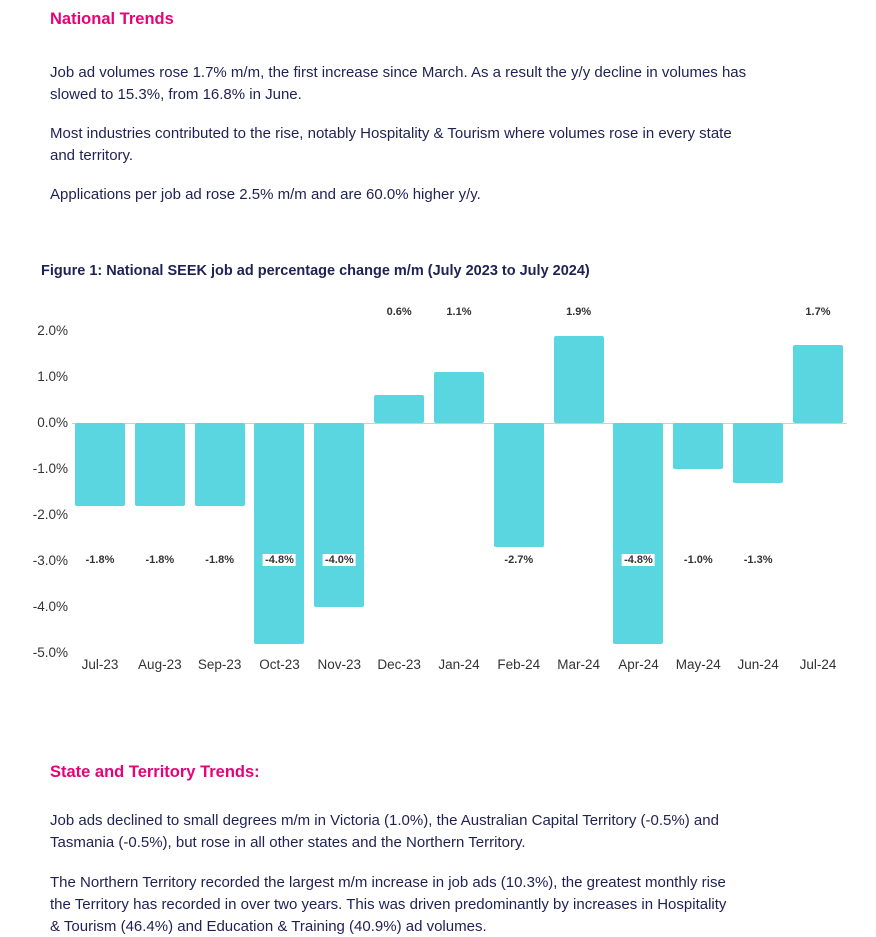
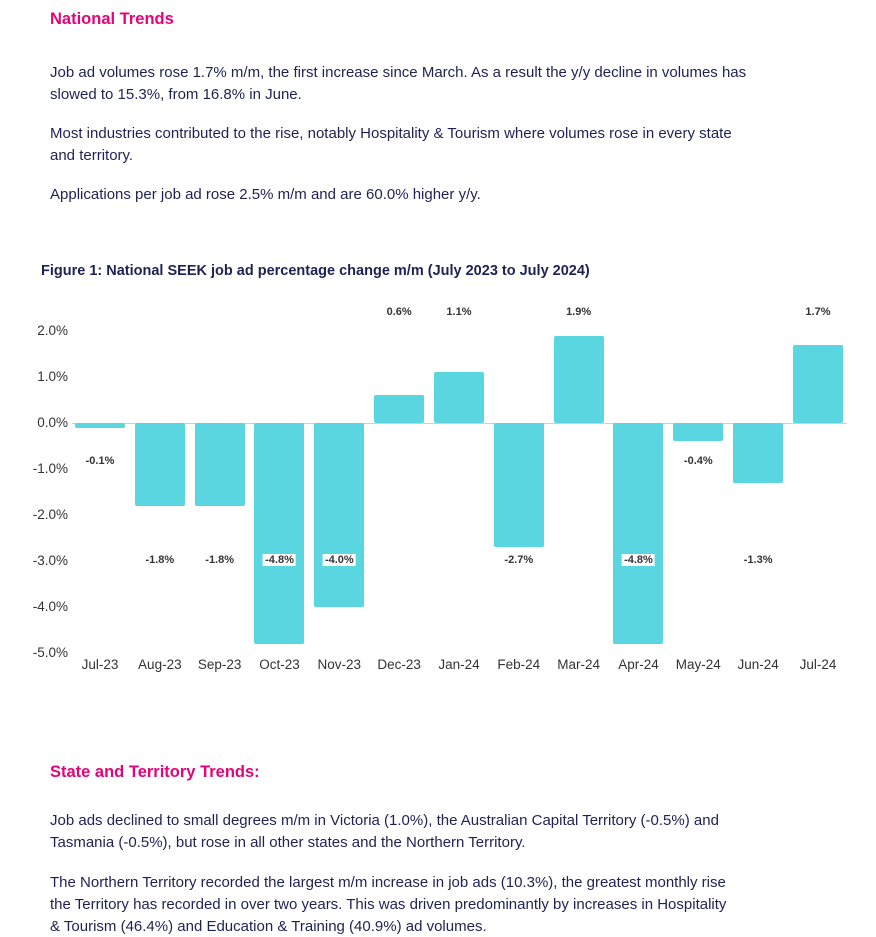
Jul-23: -1.8% -> -0.1%
May-24: -1.0% -> -0.4%
